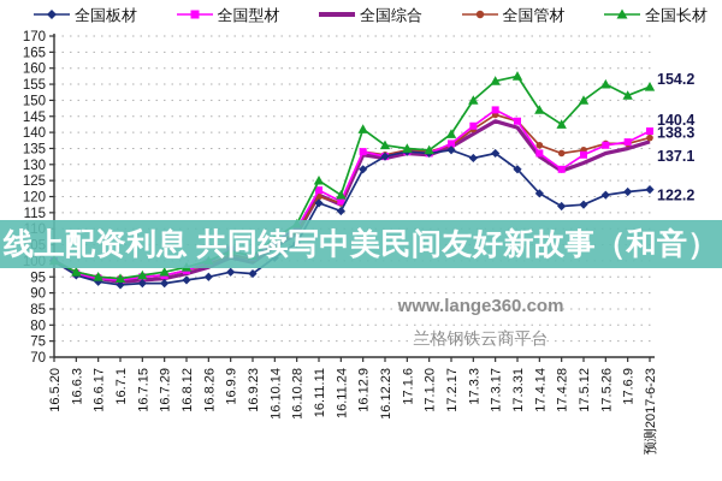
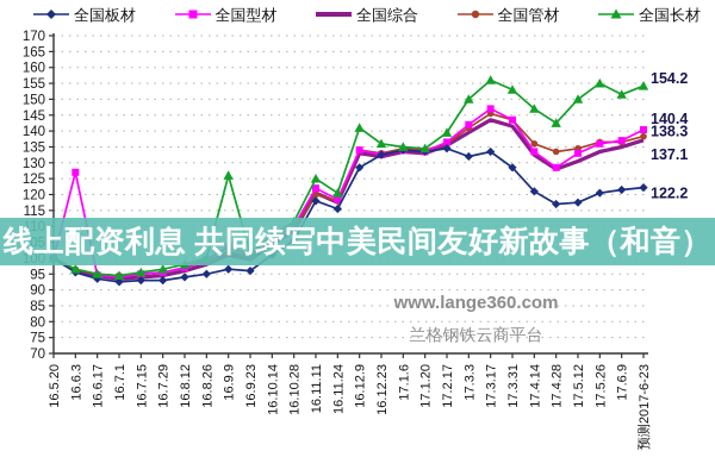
全国型材/16.6.3: 96 -> 127
全国长材/16.9.9: 103 -> 126
全国长材/17.3.31: 158 -> 153
